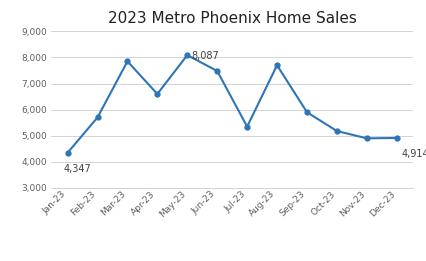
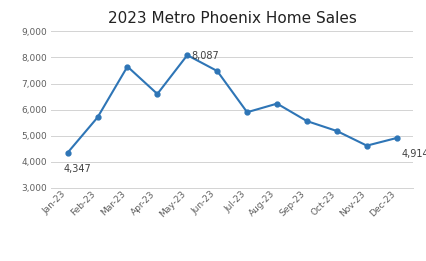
Mar-23: 7,850 -> 7,650
Jul-23: 5,350 -> 5,900
Aug-23: 7,700 -> 6,230
Sep-23: 5,900 -> 5,560
Nov-23: 4,900 -> 4,620
